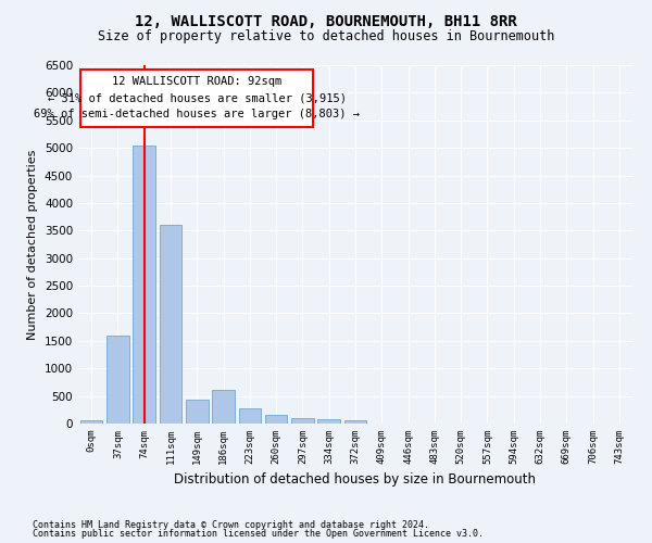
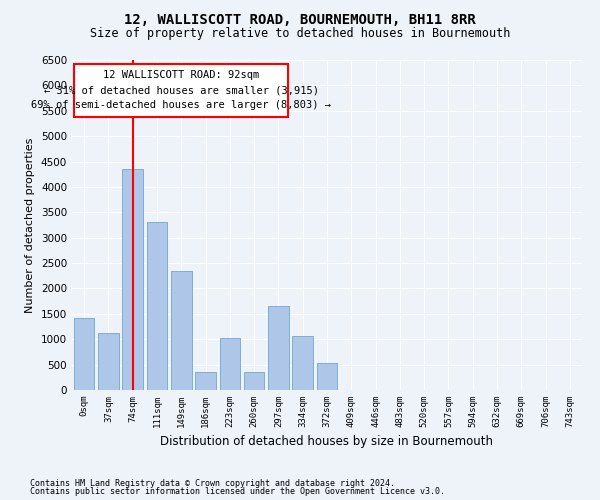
0sqm: 50 -> 1420
37sqm: 1600 -> 1120
74sqm: 5050 -> 4360
111sqm: 3600 -> 3300
149sqm: 430 -> 2340
186sqm: 620 -> 360
223sqm: 280 -> 1020
260sqm: 150 -> 360
297sqm: 90 -> 1660
334sqm: 70 -> 1060
372sqm: 50 -> 540
